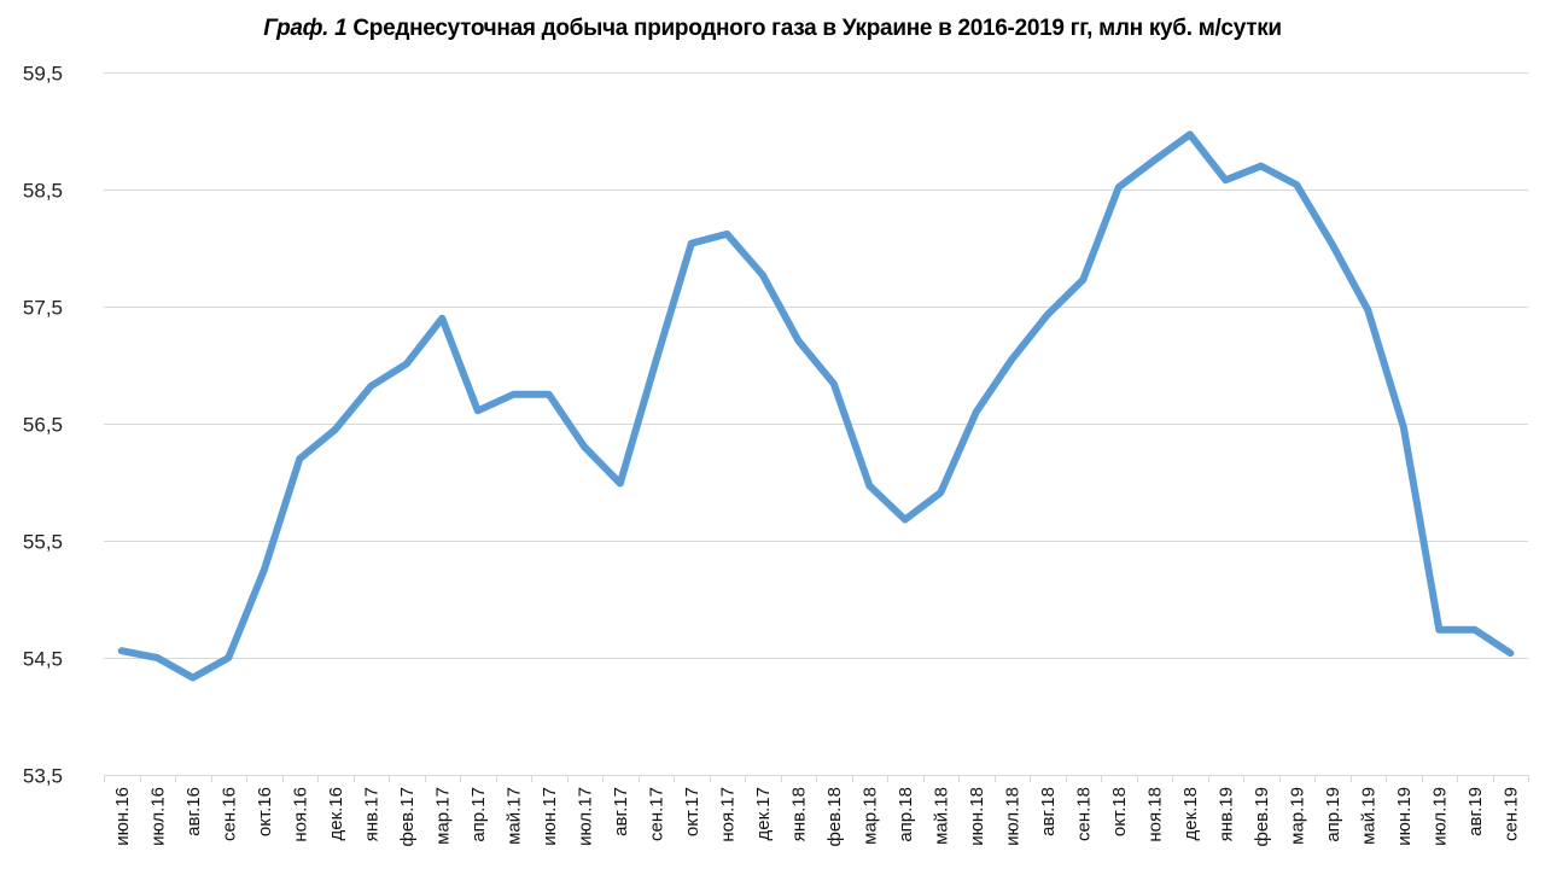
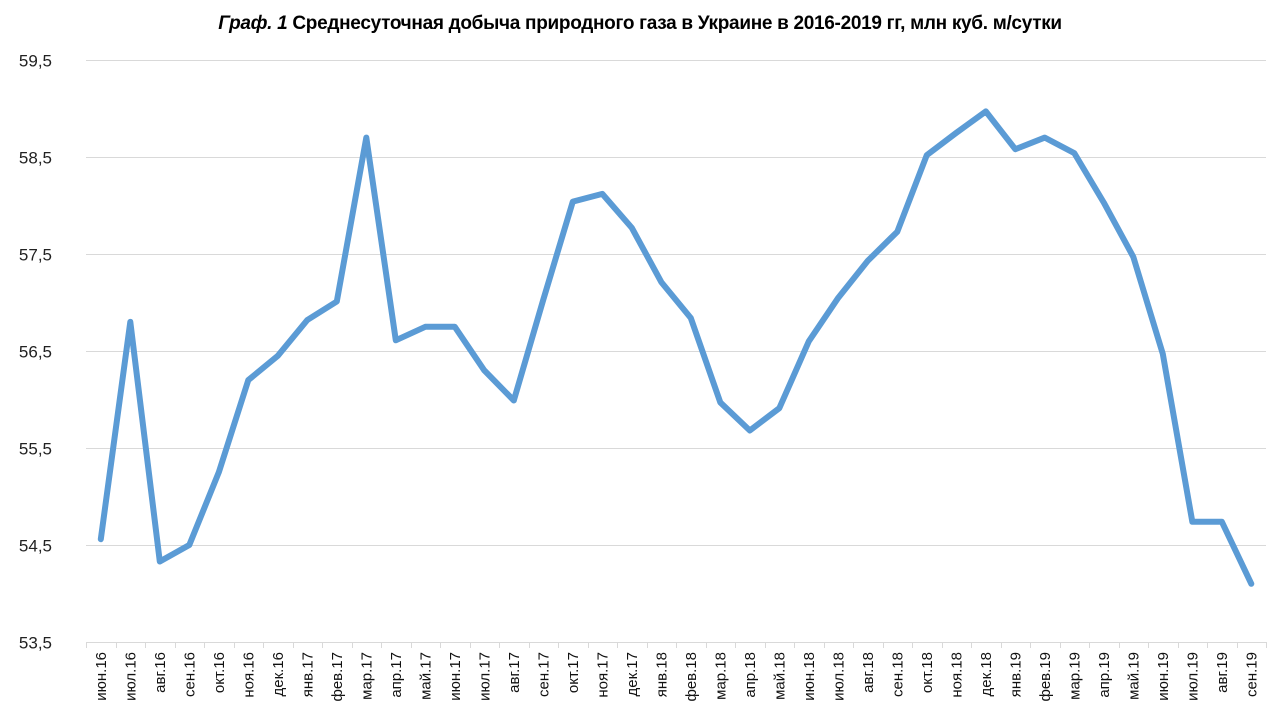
июл.16: 54,5 -> 56,8
мар.17: 57,4 -> 58,7
сен.19: 54,5 -> 54,1
